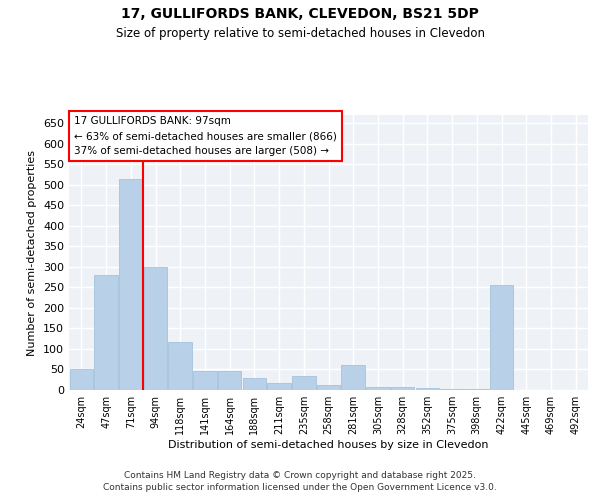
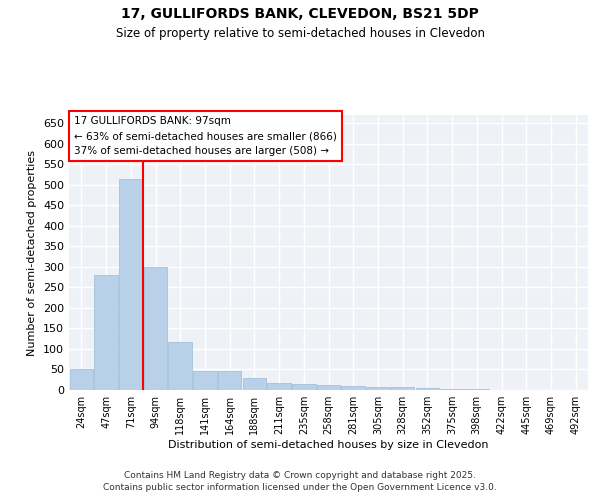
235sqm: 35 -> 15
281sqm: 60 -> 10
422sqm: 255 -> 1
